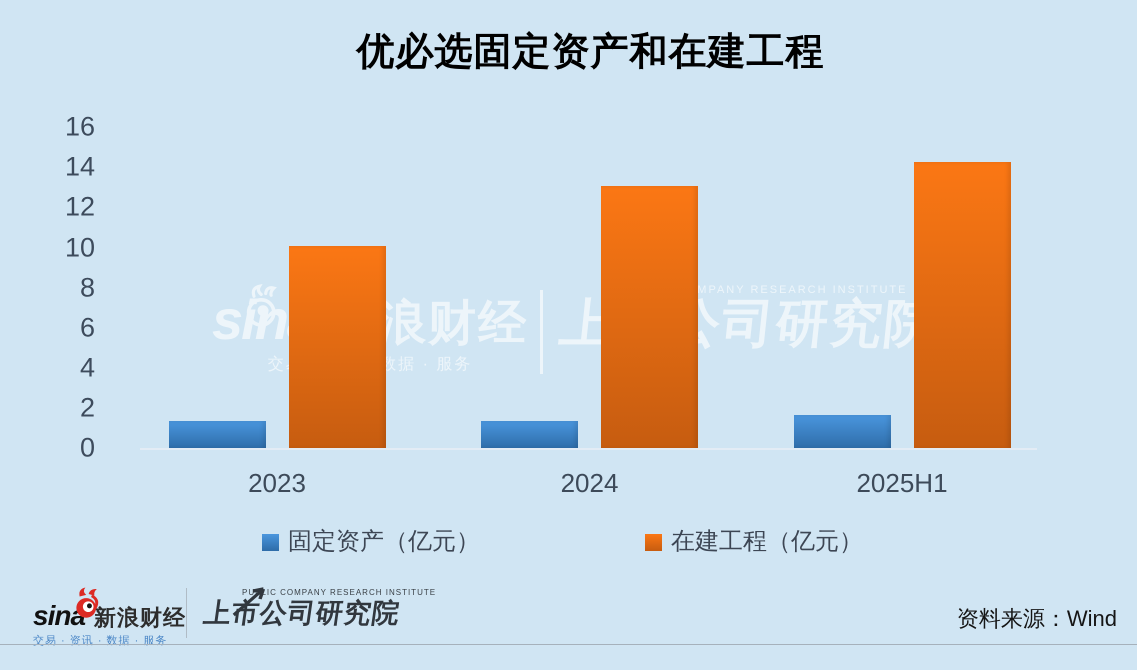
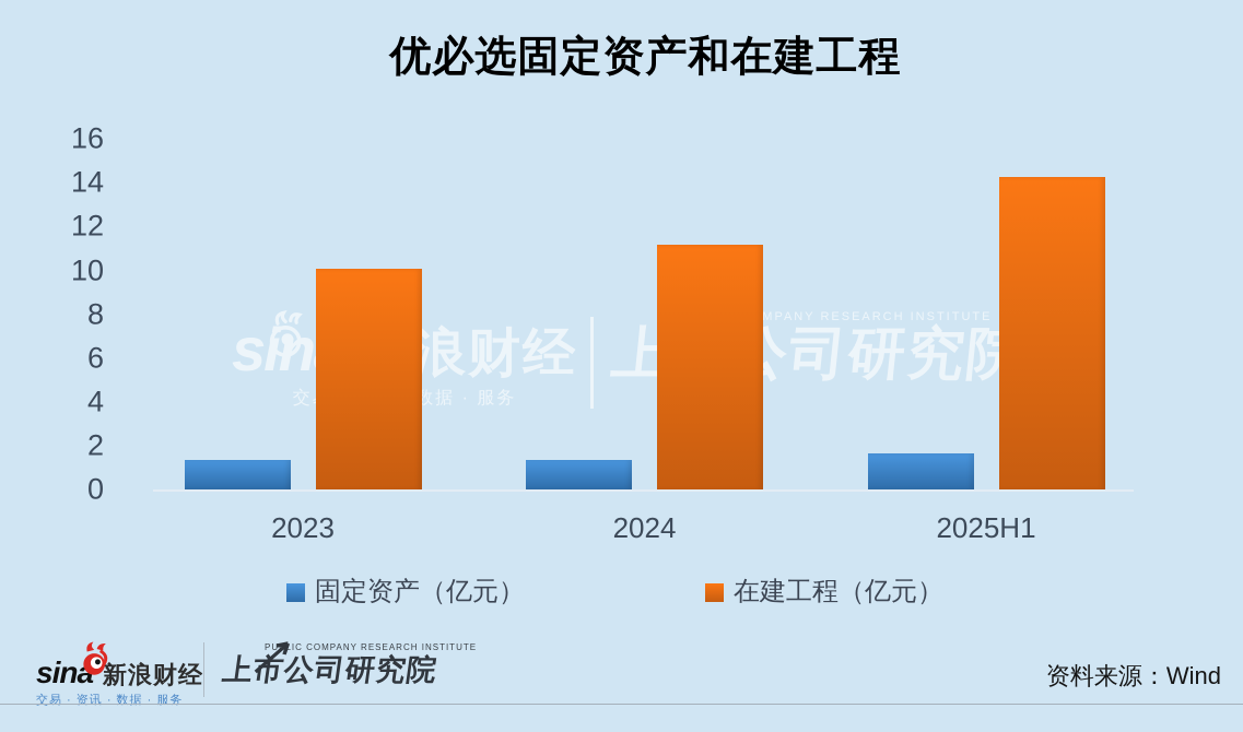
在建工程（亿元）/2024: 13.1 -> 11.2
